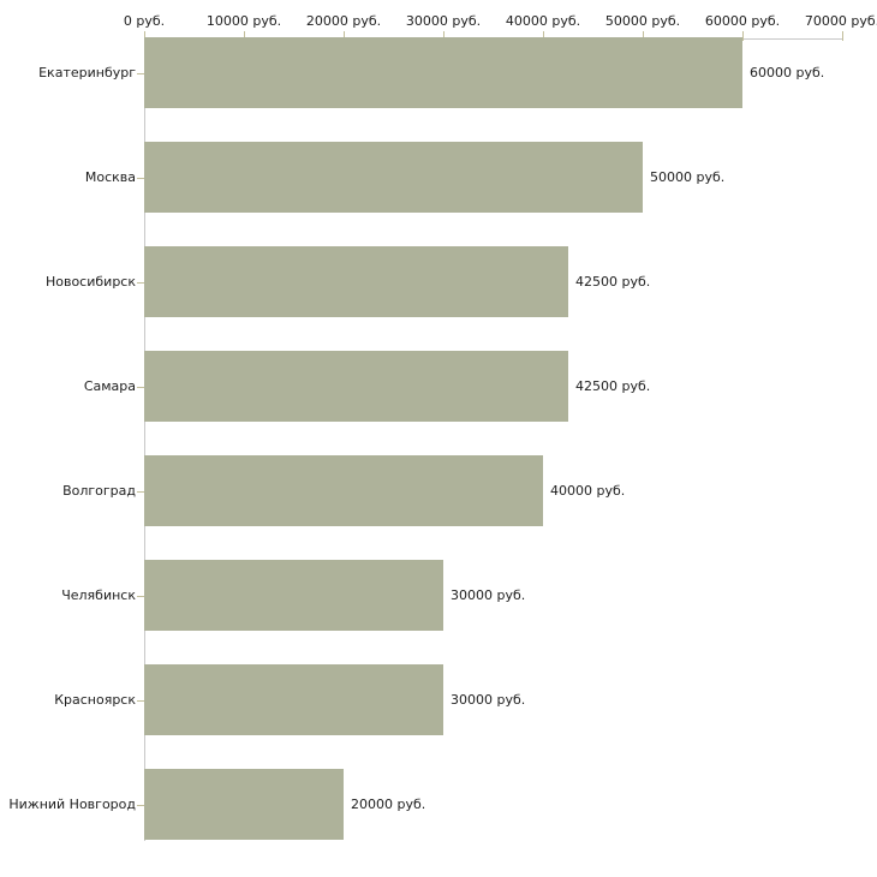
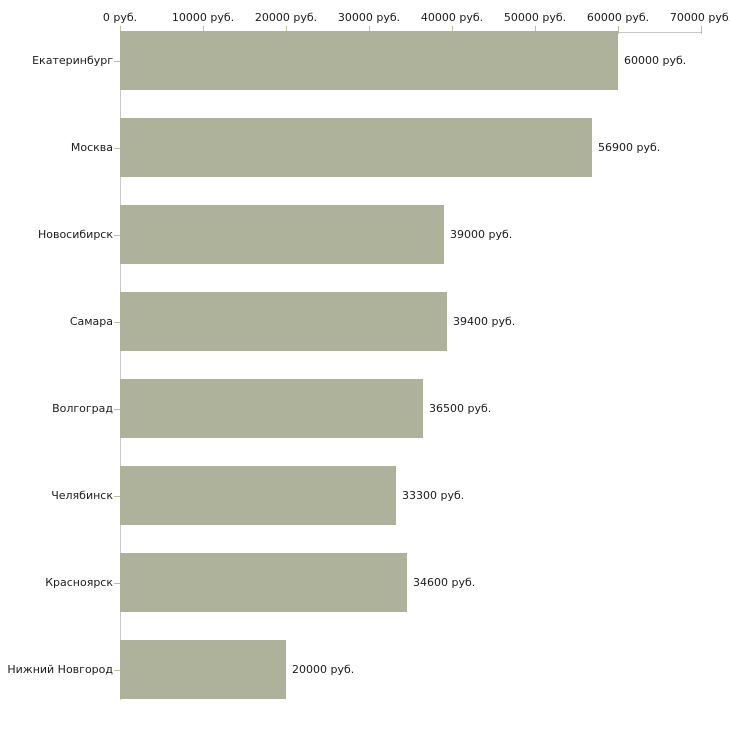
Москва: 50000 -> 56900
Новосибирск: 42500 -> 39000
Самара: 42500 -> 39400
Волгоград: 40000 -> 36500
Челябинск: 30000 -> 33300
Красноярск: 30000 -> 34600
